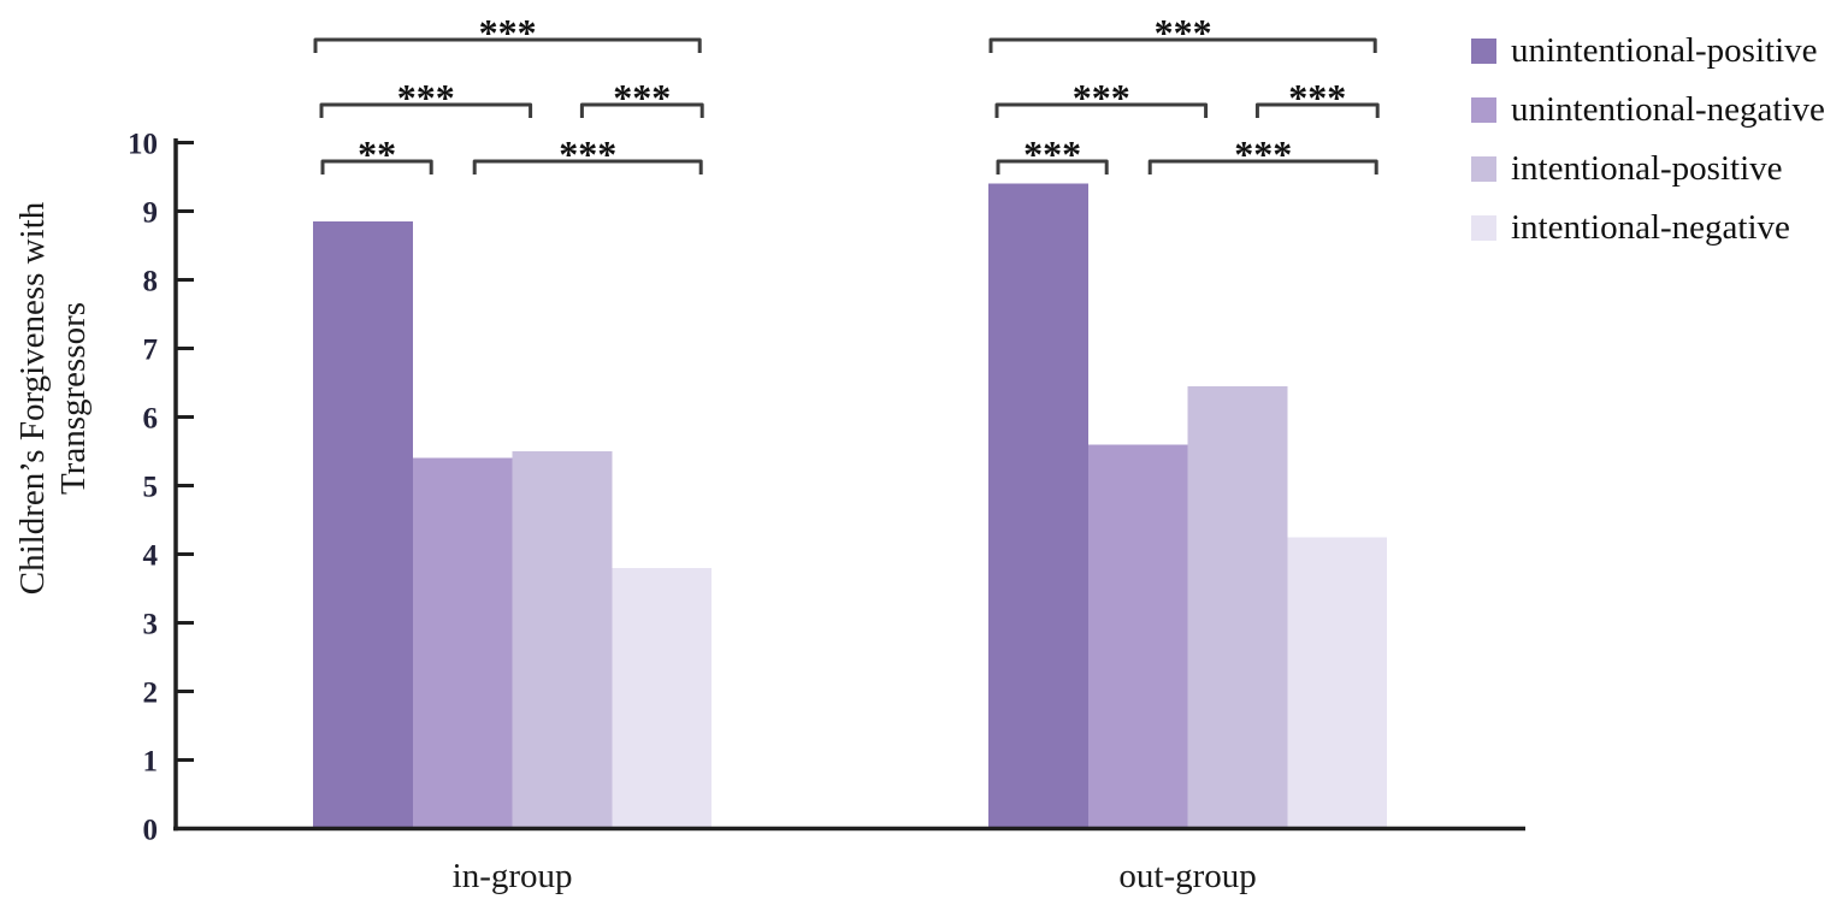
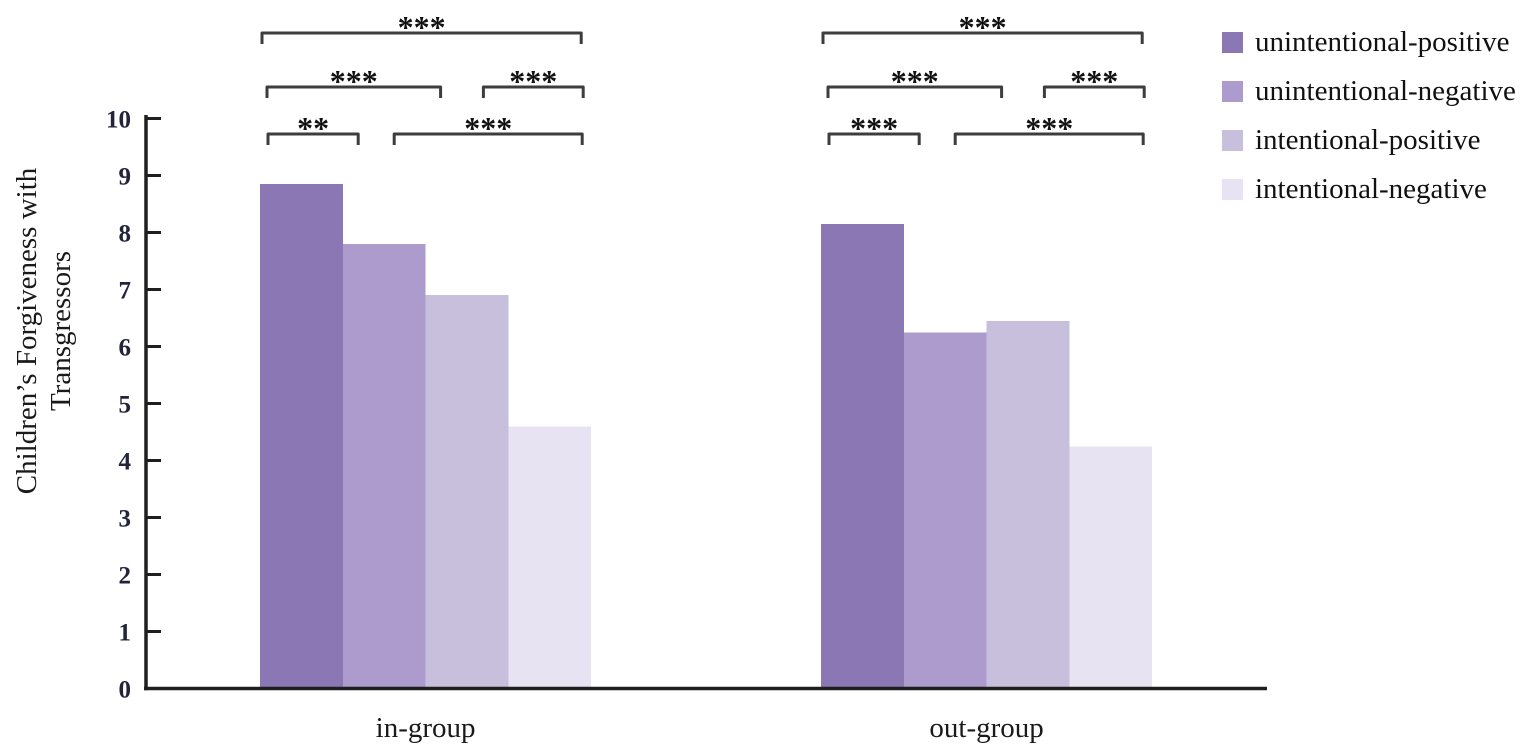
unintentional-negative/in-group: 5.4 -> 7.8
intentional-positive/in-group: 5.5 -> 6.9
intentional-negative/in-group: 3.8 -> 4.6
unintentional-positive/out-group: 9.4 -> 8.2
unintentional-negative/out-group: 5.6 -> 6.2
